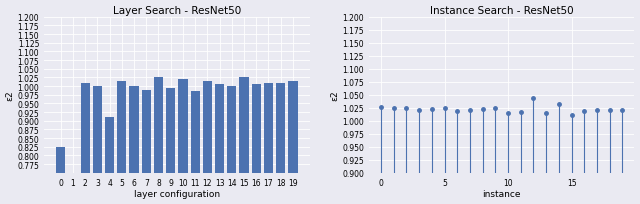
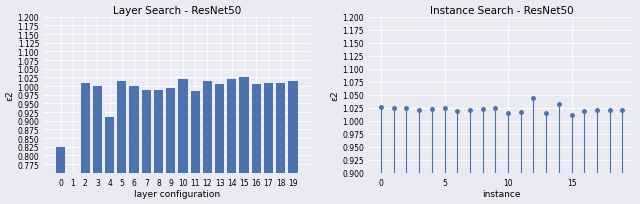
Layer Search - ResNet50/8: 1.025 -> 0.990
Layer Search - ResNet50/14: 1.000 -> 1.020
